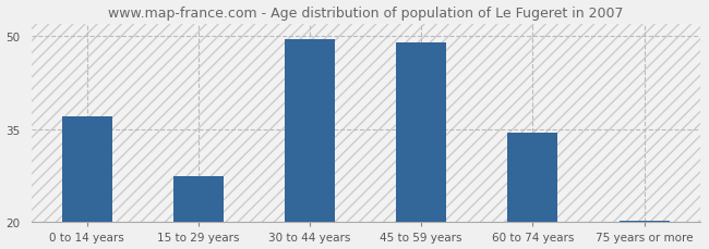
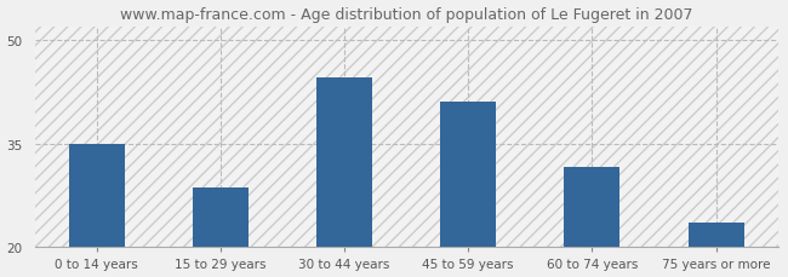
0 to 14 years: 37.0 -> 35.0
15 to 29 years: 27.5 -> 28.6
30 to 44 years: 49.5 -> 44.6
45 to 59 years: 49.0 -> 41.0
60 to 74 years: 34.5 -> 31.6
75 years or more: 20.3 -> 23.6
